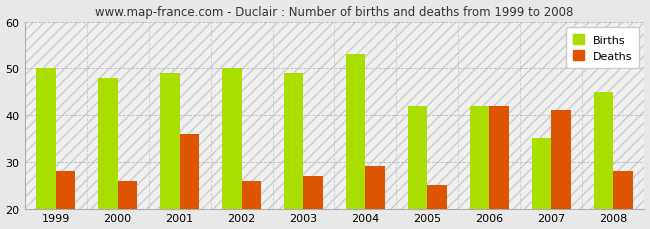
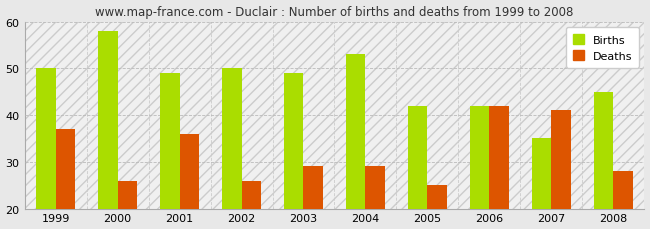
Deaths/1999: 28 -> 37
Births/2000: 48 -> 58
Deaths/2003: 27 -> 29
